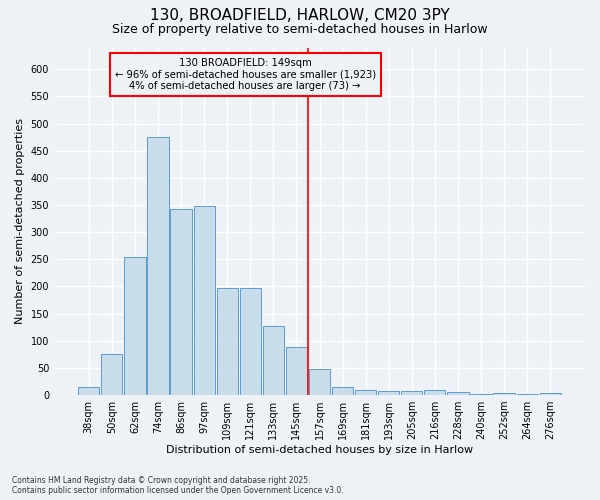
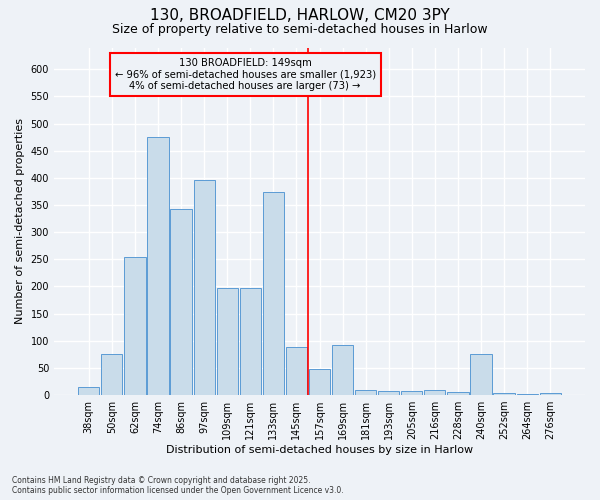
97sqm: 348 -> 396
133sqm: 128 -> 374
169sqm: 15 -> 92
240sqm: 2 -> 76
